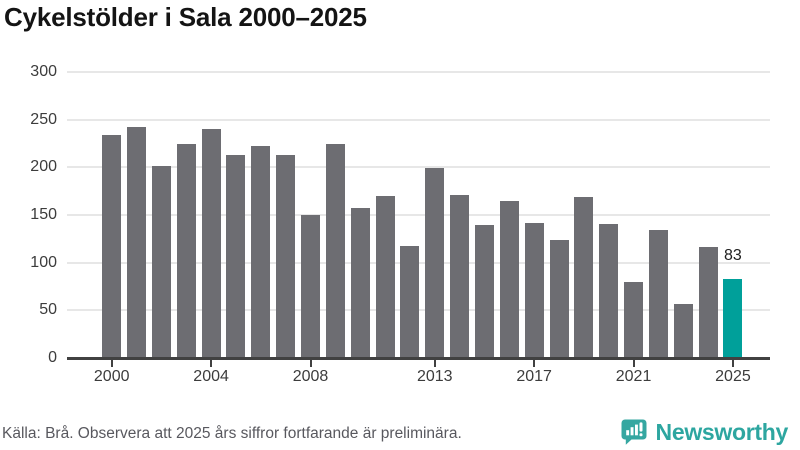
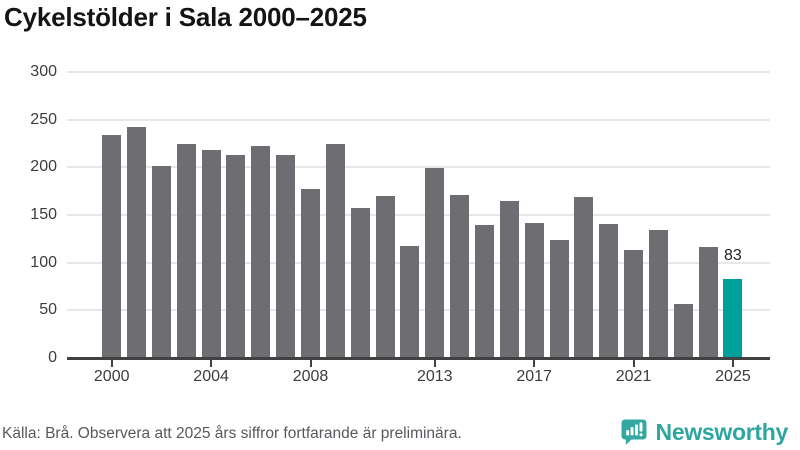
2004: 240 -> 220
2008: 150 -> 180
2021: 80 -> 110
